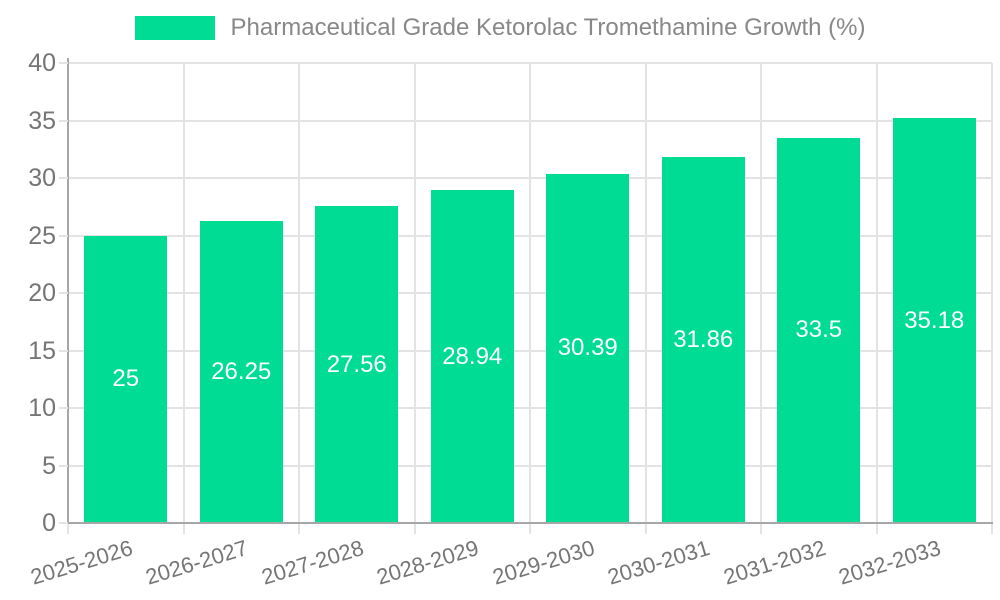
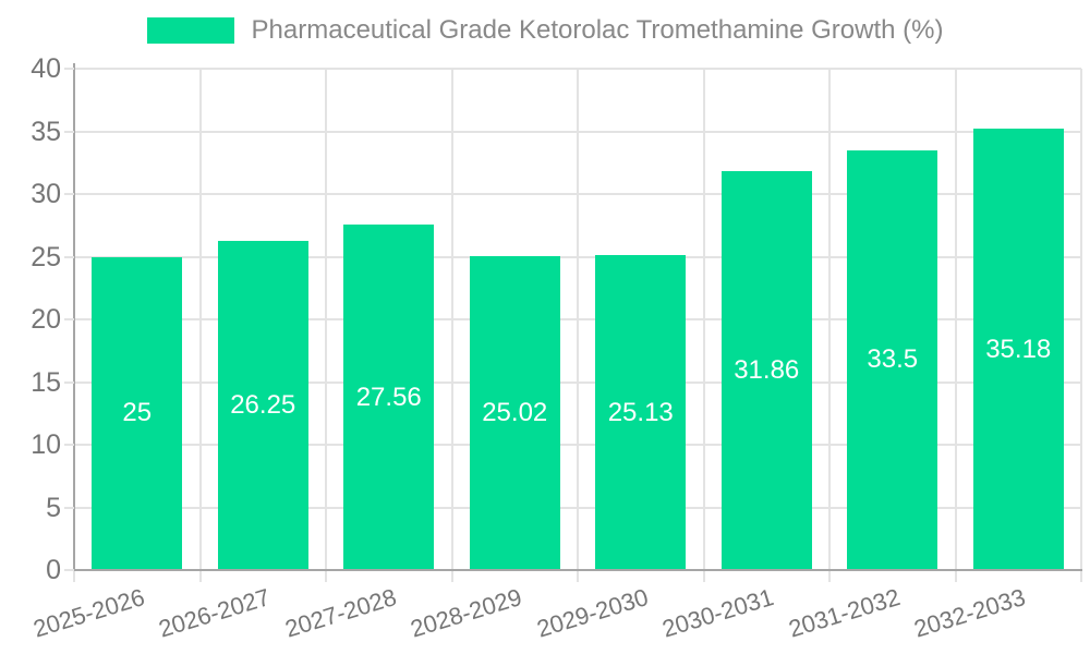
2028-2029: 28.94 -> 25.02
2029-2030: 30.39 -> 25.13
